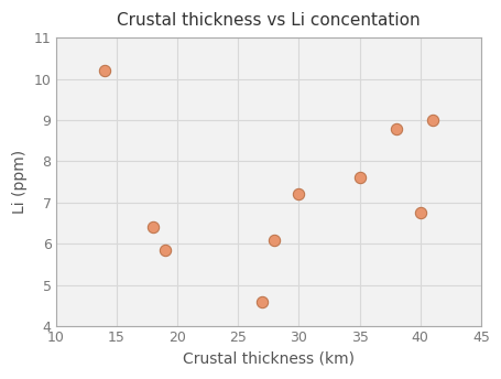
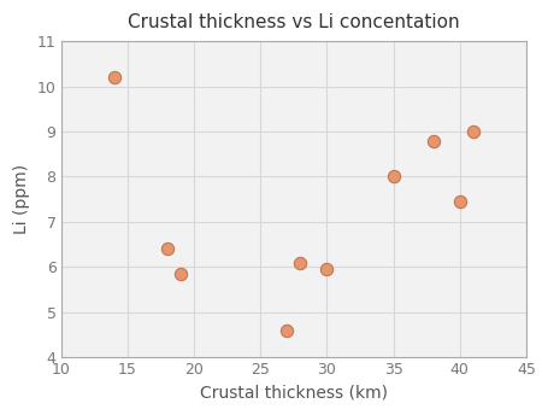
30: 7.20 -> 5.95
35: 7.60 -> 8.00
40: 6.75 -> 7.45
